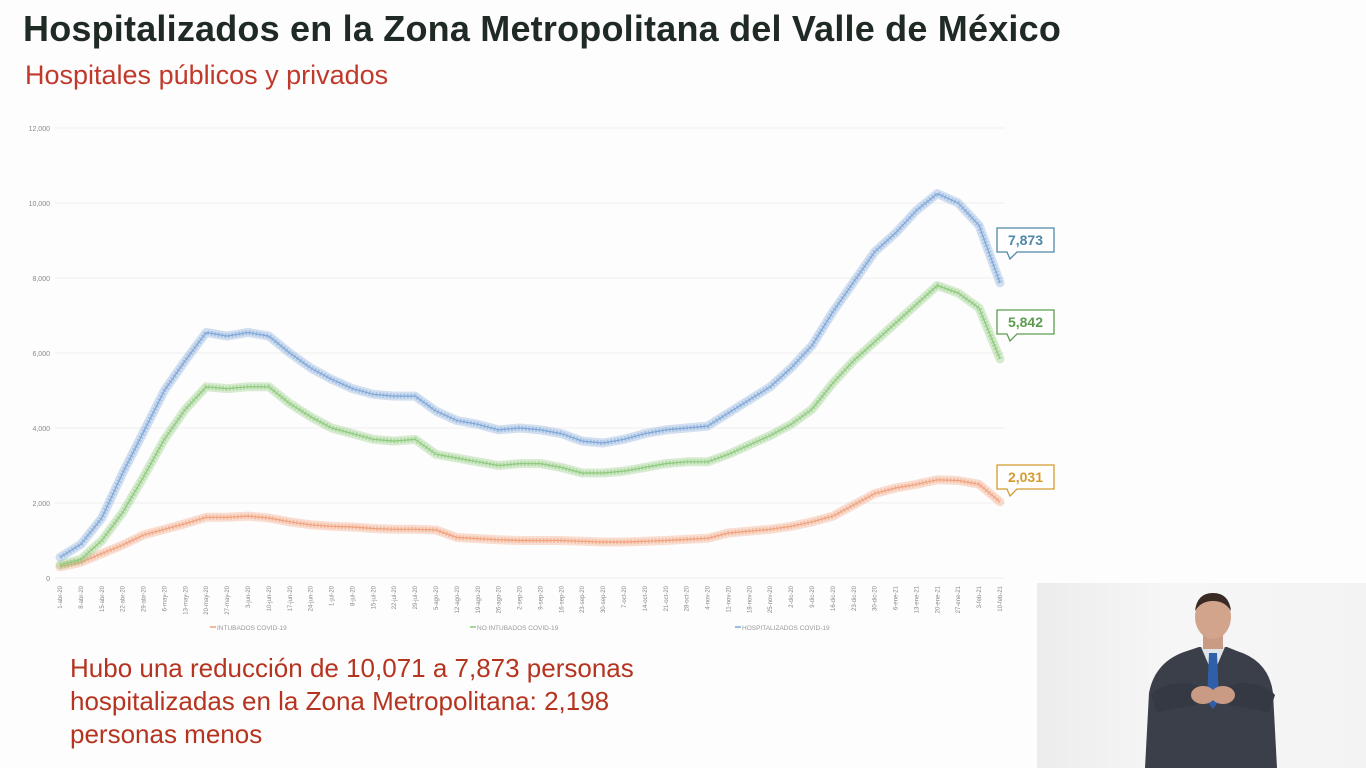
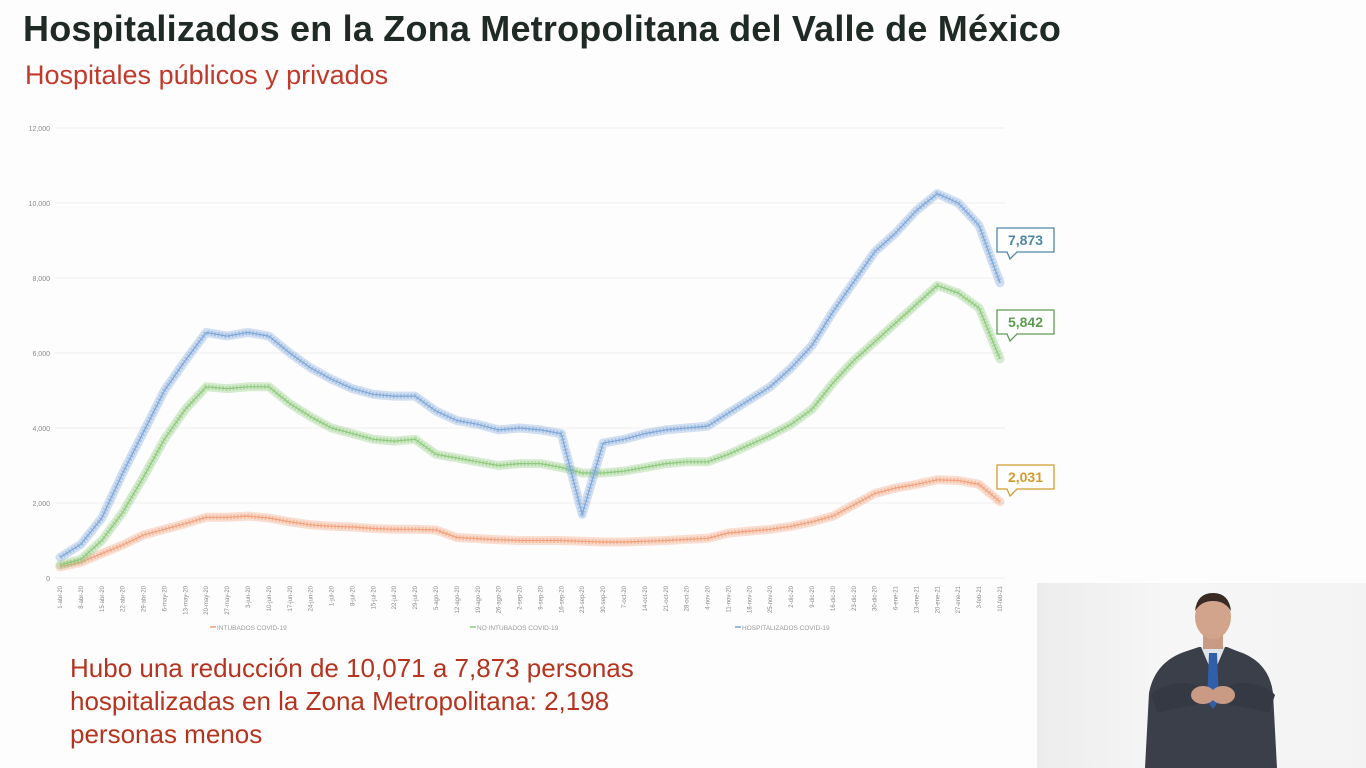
HOSPITALIZADOS COVID-19/23-sep-20: 3600 -> 1700
